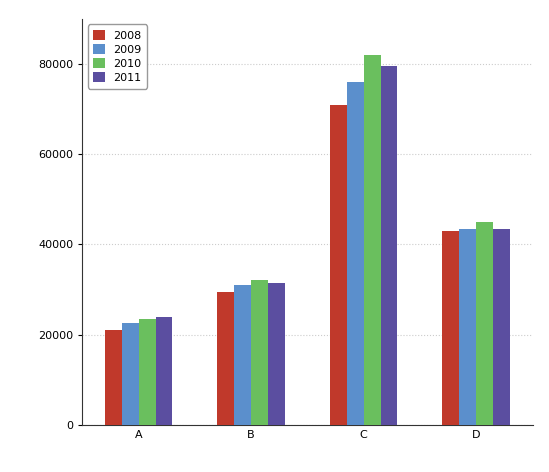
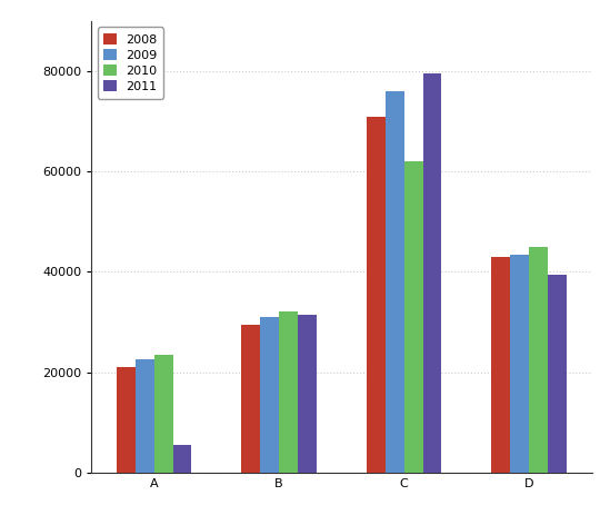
2011/A: 24000 -> 5500
2010/C: 82000 -> 62000
2011/D: 43500 -> 39500
